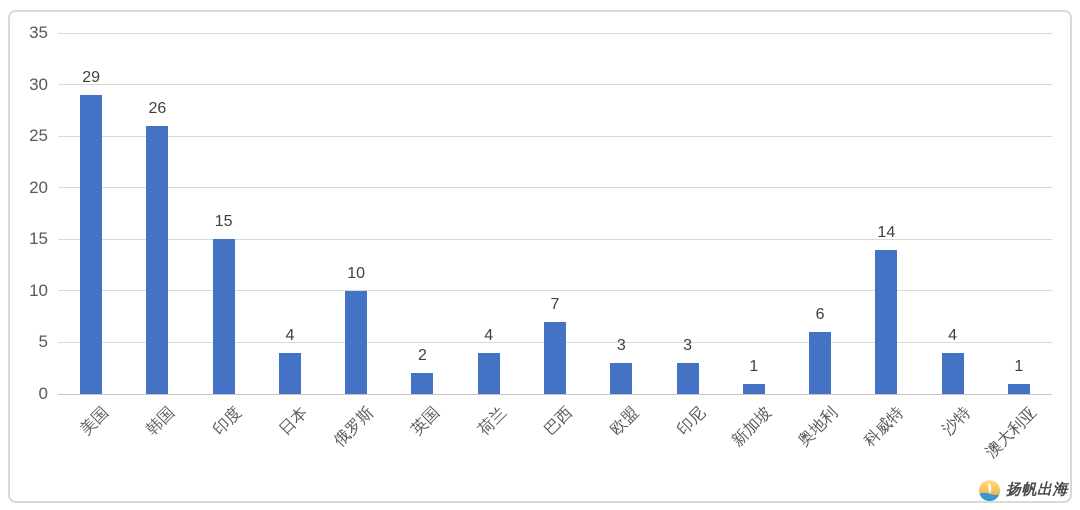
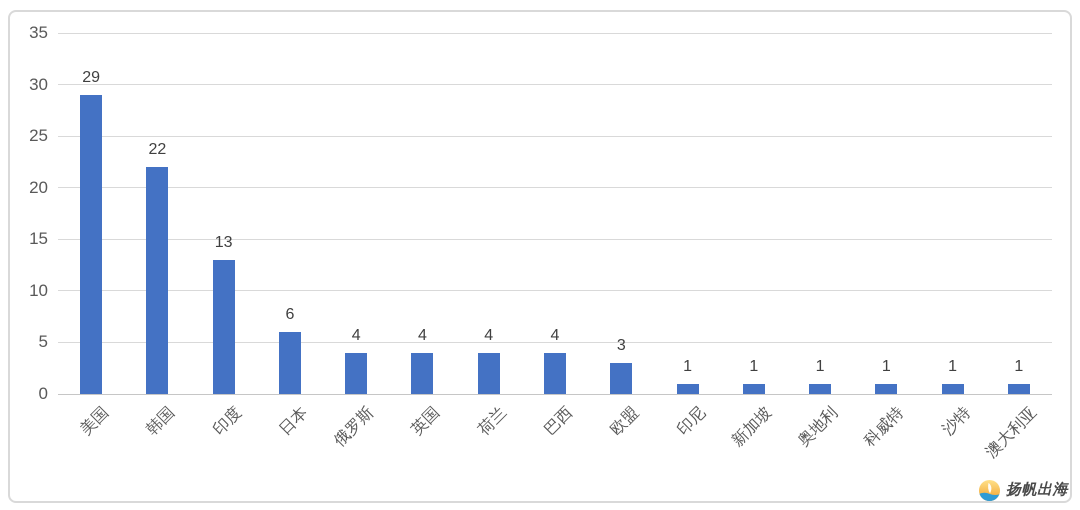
韩国: 26 -> 22
印度: 15 -> 13
日本: 4 -> 6
俄罗斯: 10 -> 4
英国: 2 -> 4
巴西: 7 -> 4
印尼: 3 -> 1
奥地利: 6 -> 1
科威特: 14 -> 1
沙特: 4 -> 1
